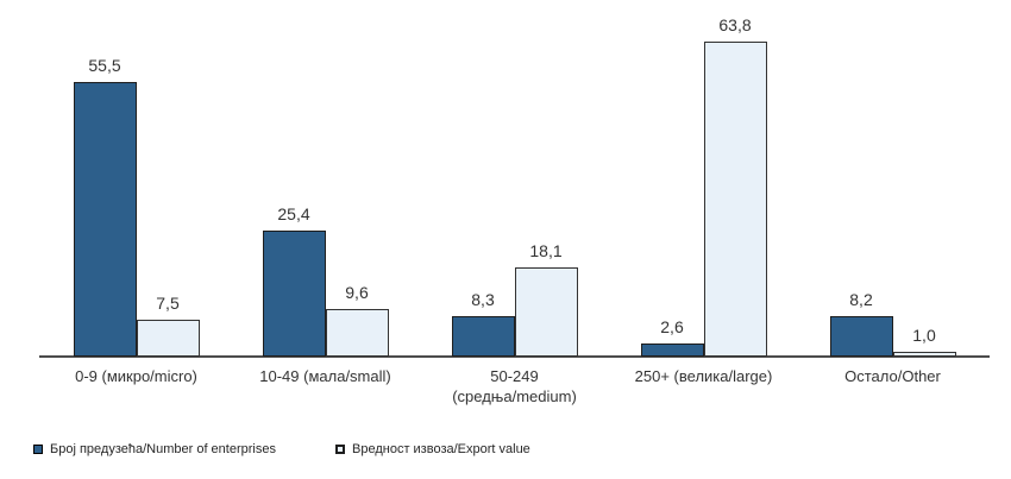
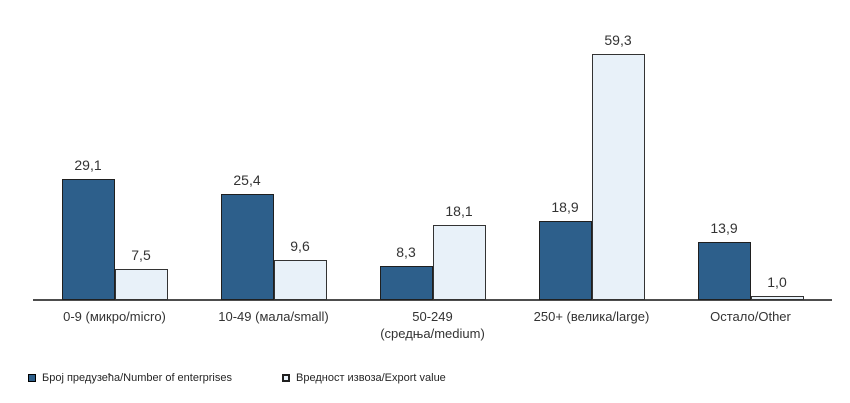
Број предузећа/Number of enterprises/0-9 (микро/micro): 55,5 -> 29,1
Број предузећа/Number of enterprises/250+ (велика/large): 2,6 -> 18,9
Вредност извоза/Export value/250+ (велика/large): 63,8 -> 59,3
Број предузећа/Number of enterprises/Остало/Other: 8,2 -> 13,9
